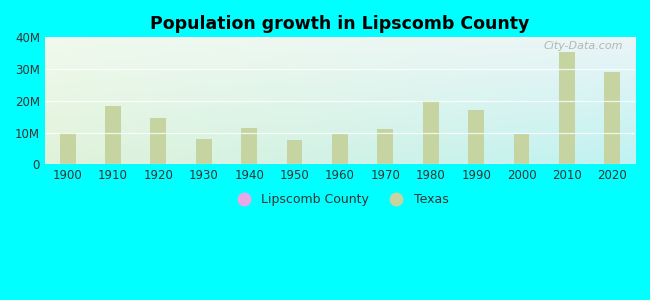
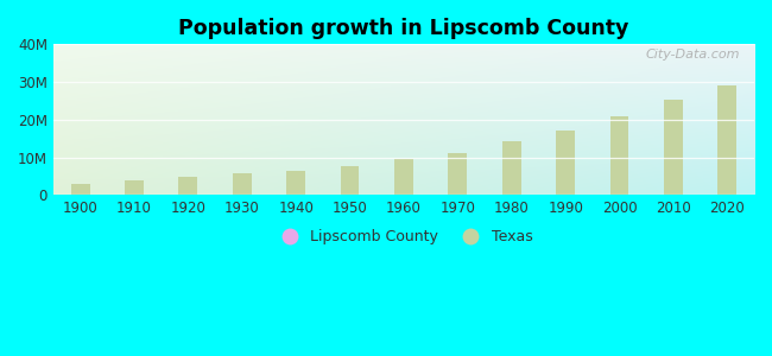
1900: 10.0M -> 3.0M
1910: 18.5M -> 3.9M
1920: 14.5M -> 4.7M
1930: 8.0M -> 5.8M
1940: 11.5M -> 6.4M
1980: 20.0M -> 14.2M
2000: 9.5M -> 20.9M
2010: 35.5M -> 25.1M
